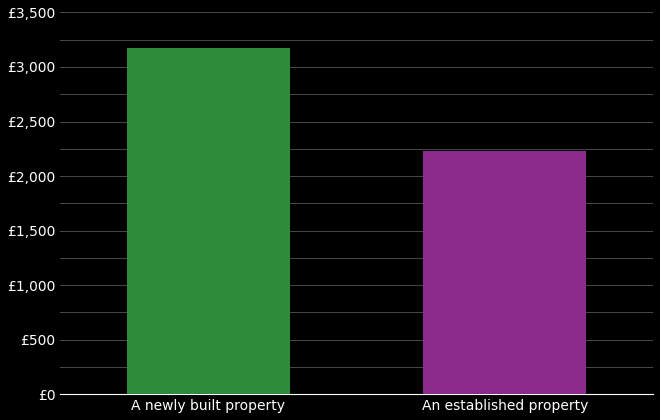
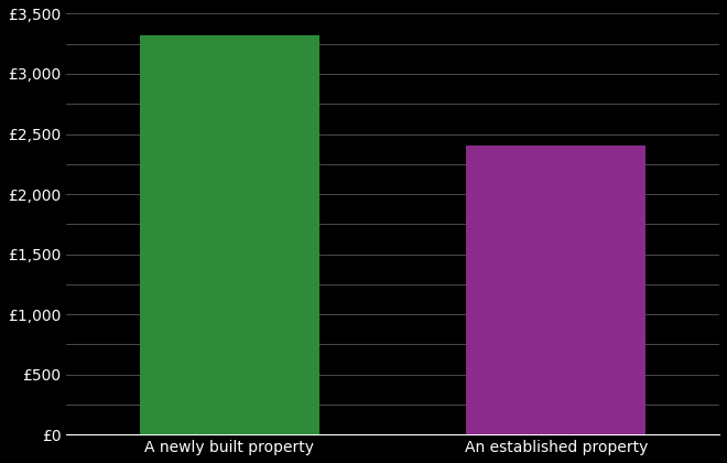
A newly built property: £3,170 -> £3,320
An established property: £2,230 -> £2,400
